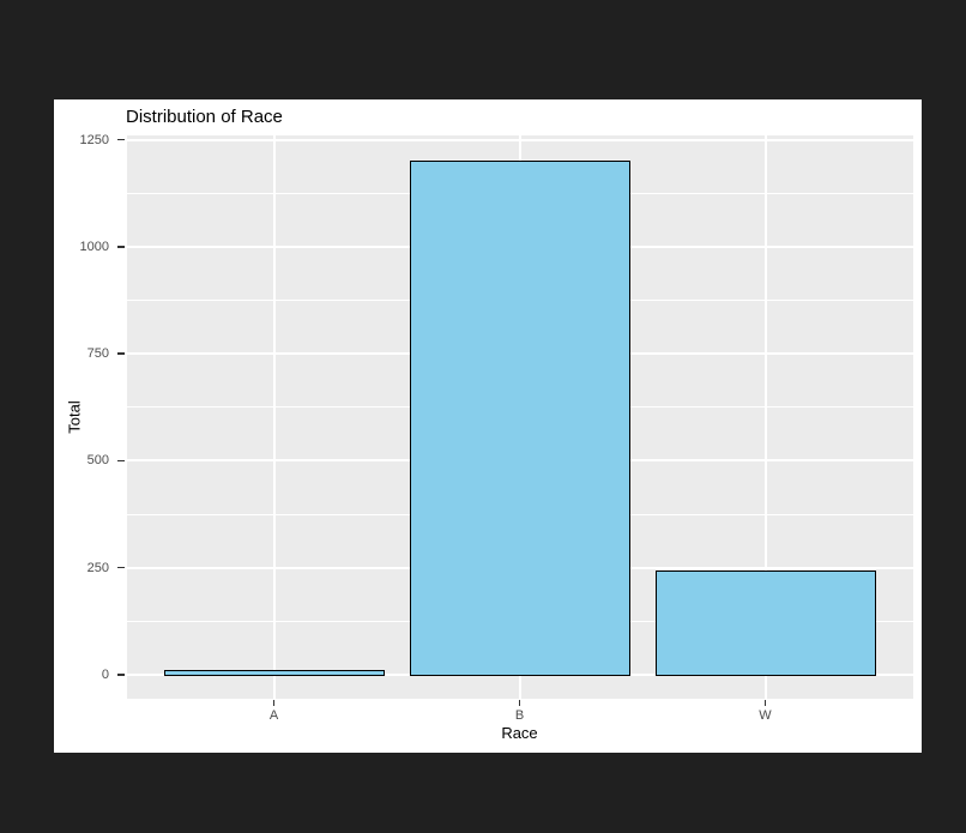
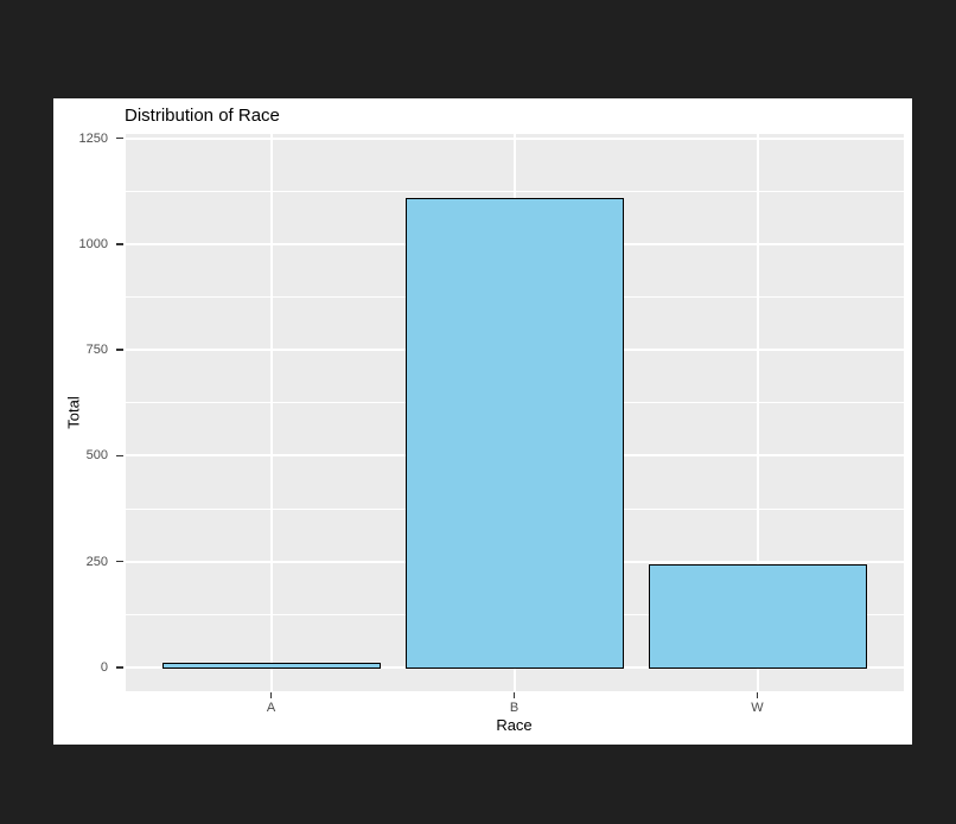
B: 1200 -> 1110
